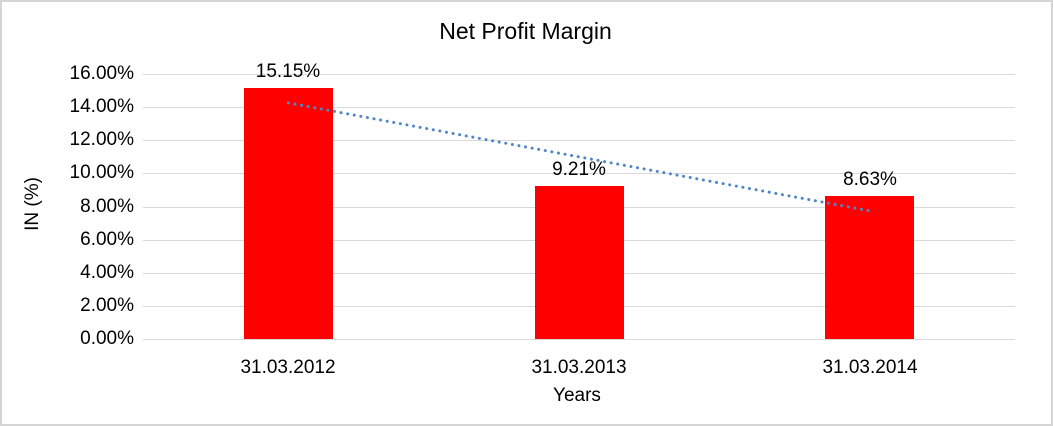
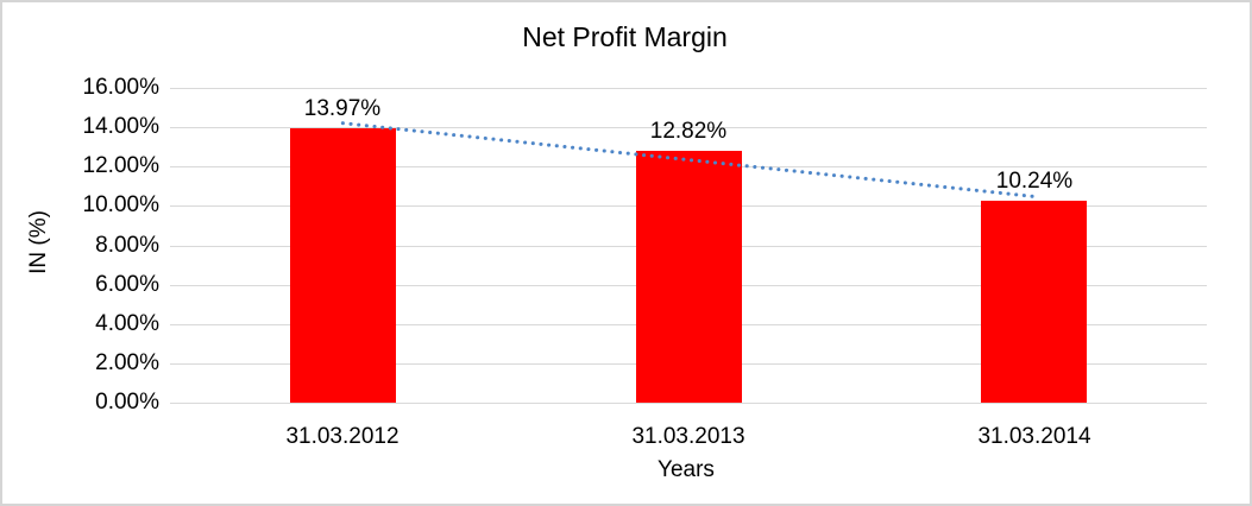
31.03.2012: 15.15% -> 13.97%
31.03.2013: 9.21% -> 12.82%
31.03.2014: 8.63% -> 10.24%
